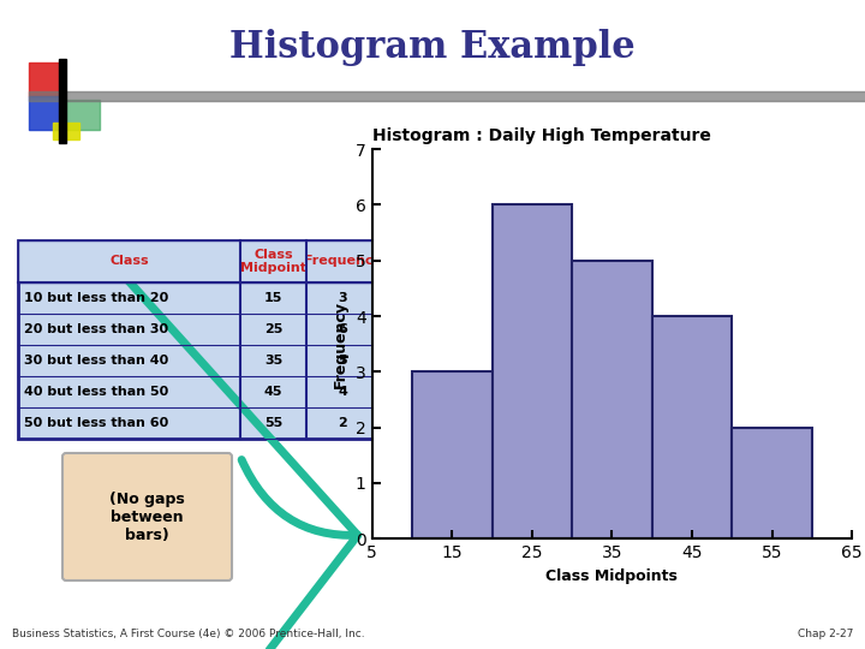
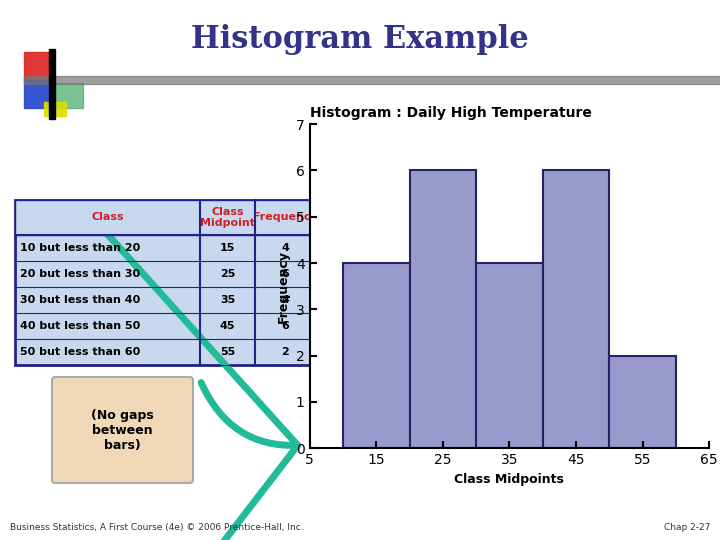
15: 3 -> 4
35: 5 -> 4
45: 4 -> 6
